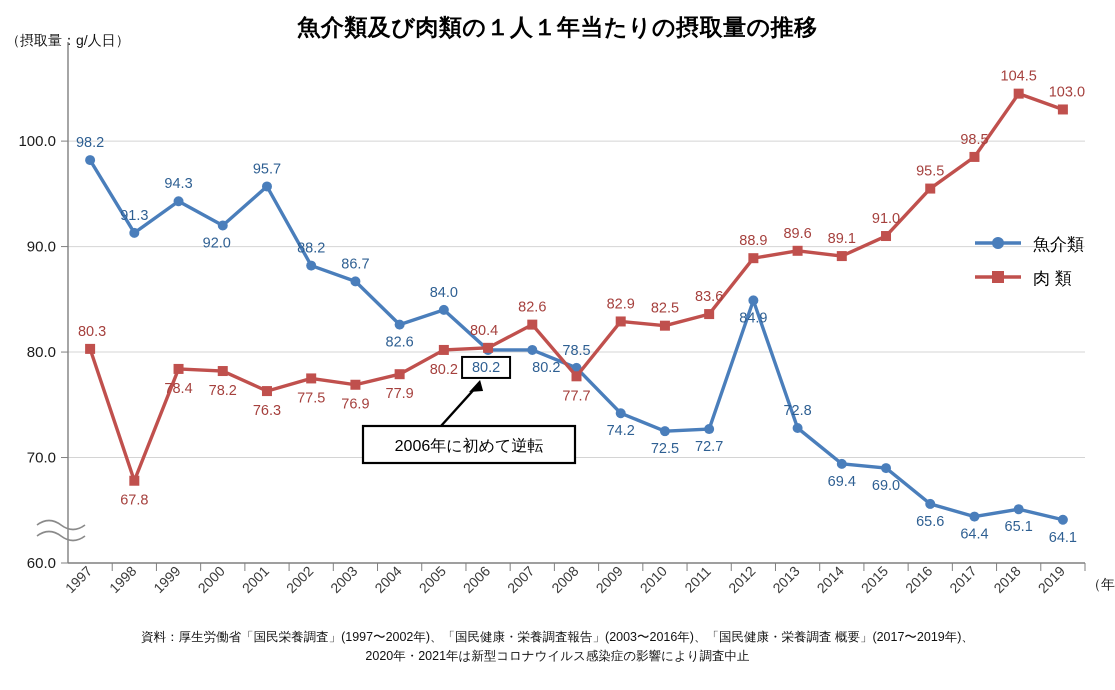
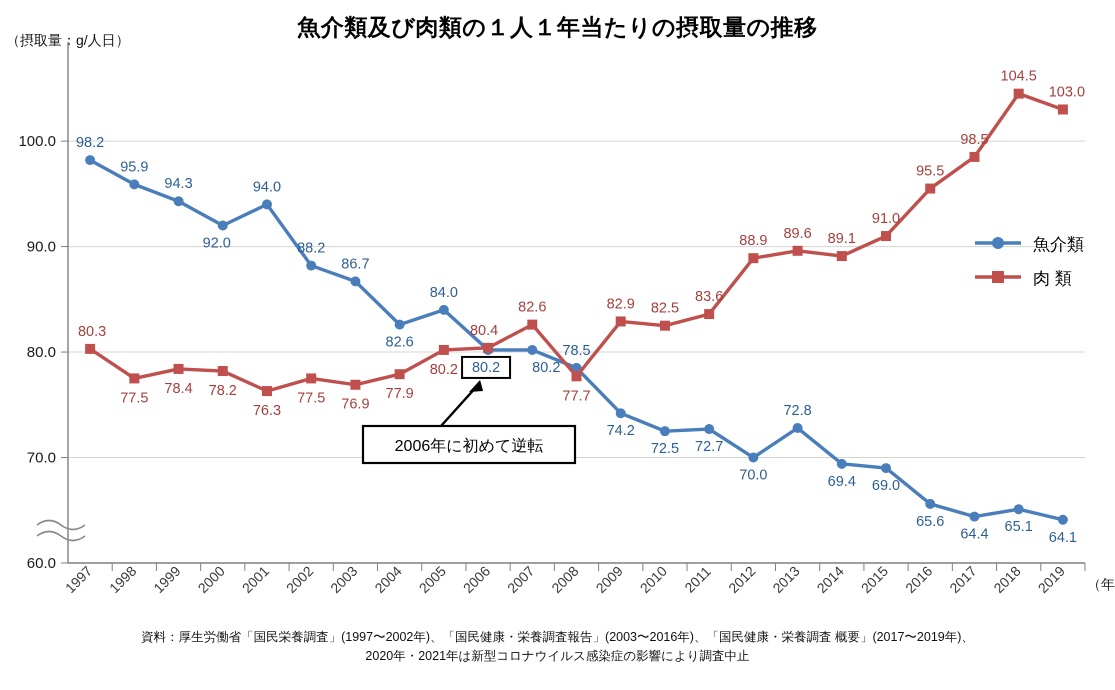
魚介類/1998: 91.3 -> 95.9
肉 類/1998: 67.8 -> 77.5
魚介類/2001: 95.7 -> 94.0
魚介類/2012: 84.9 -> 70.0
